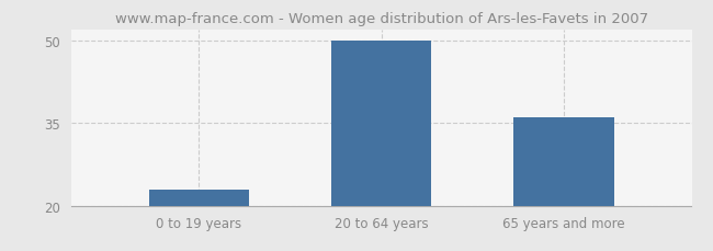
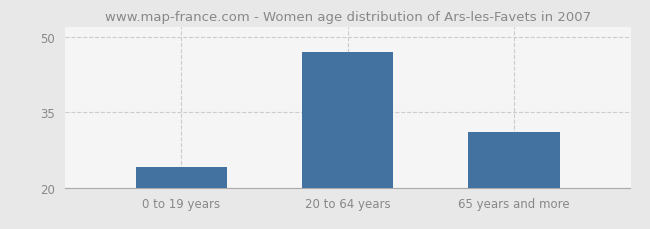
0 to 19 years: 23 -> 24
20 to 64 years: 50 -> 47
65 years and more: 36 -> 31
